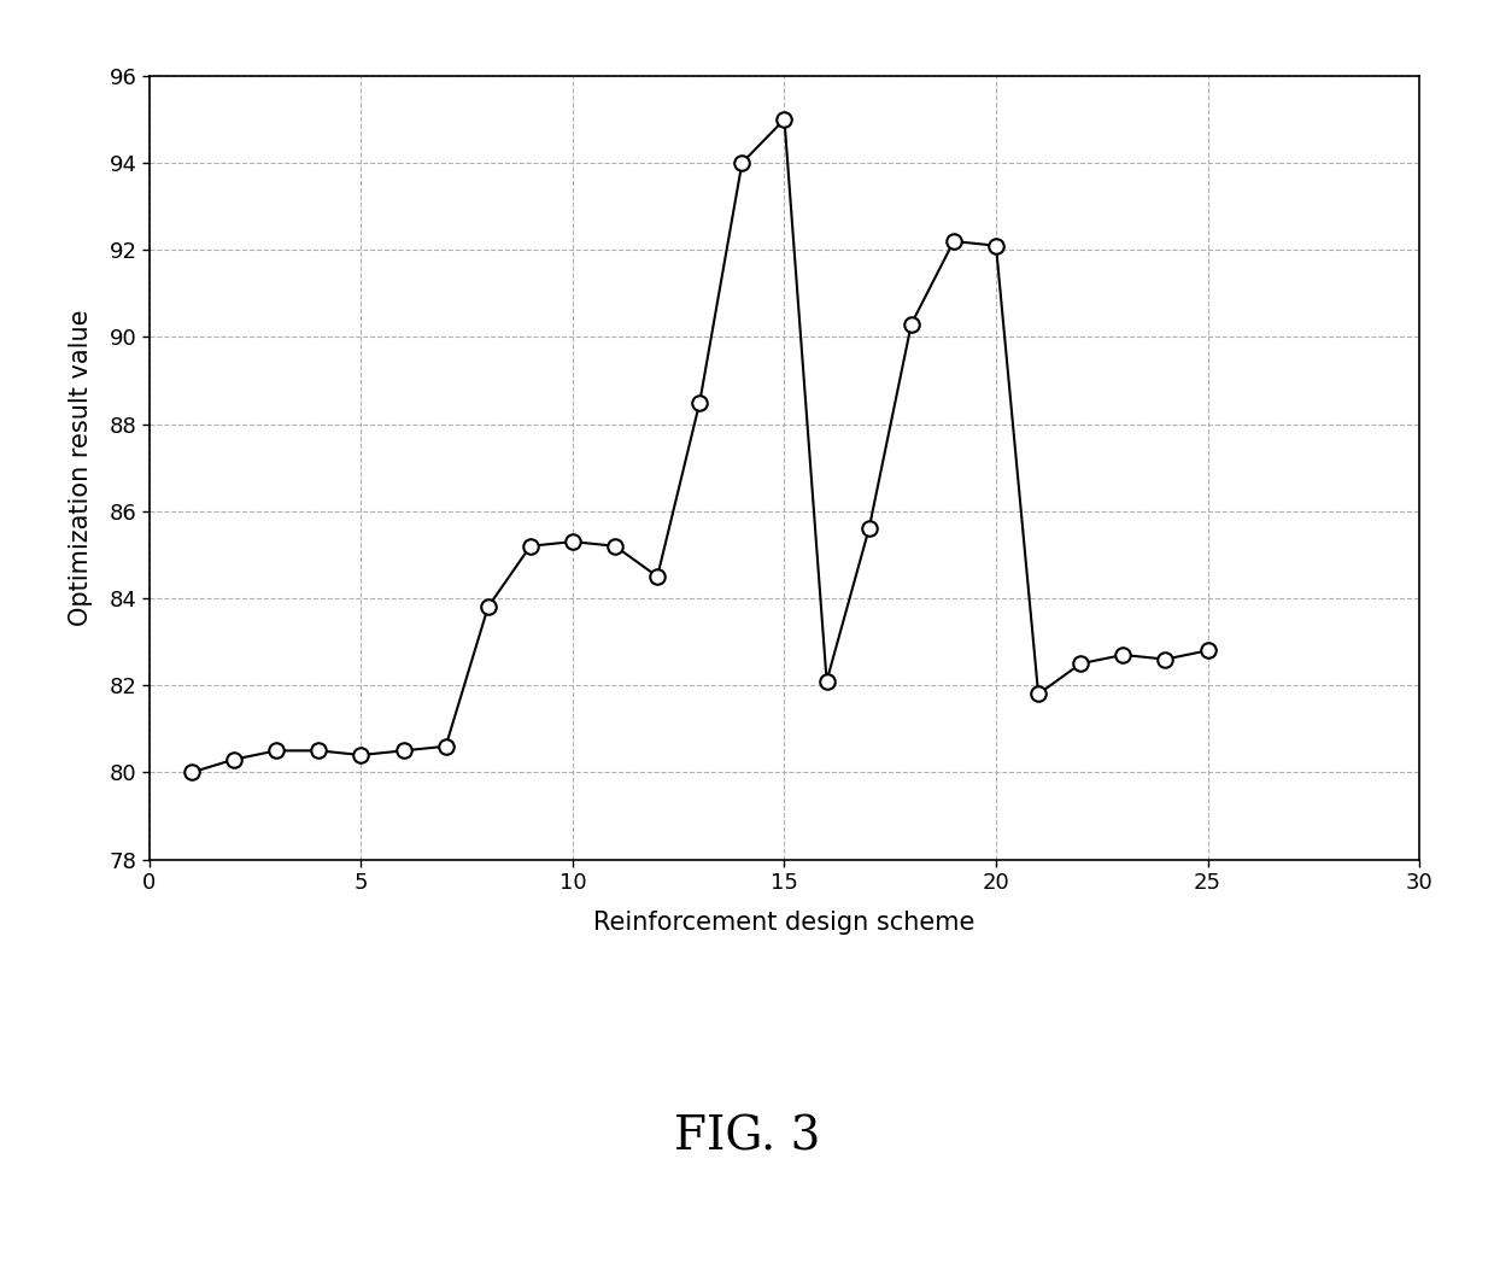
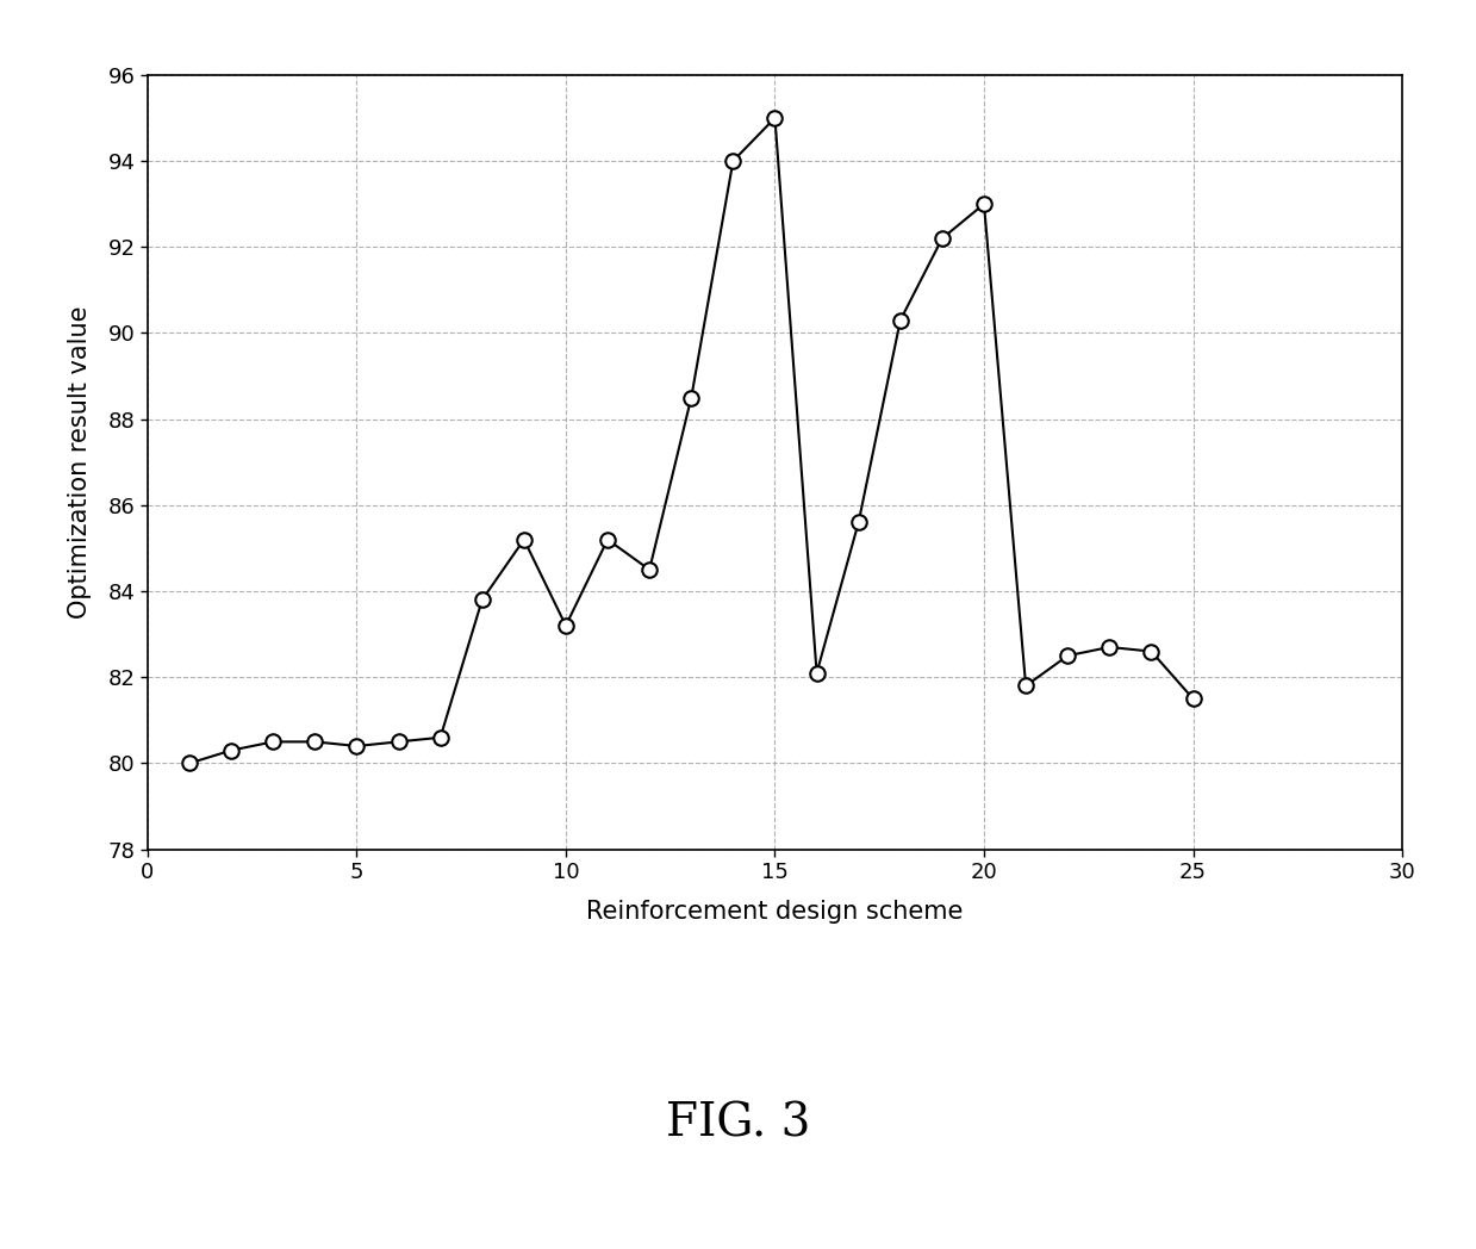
10: 85.3 -> 83.2
20: 92.1 -> 93.0
25: 82.8 -> 81.5
